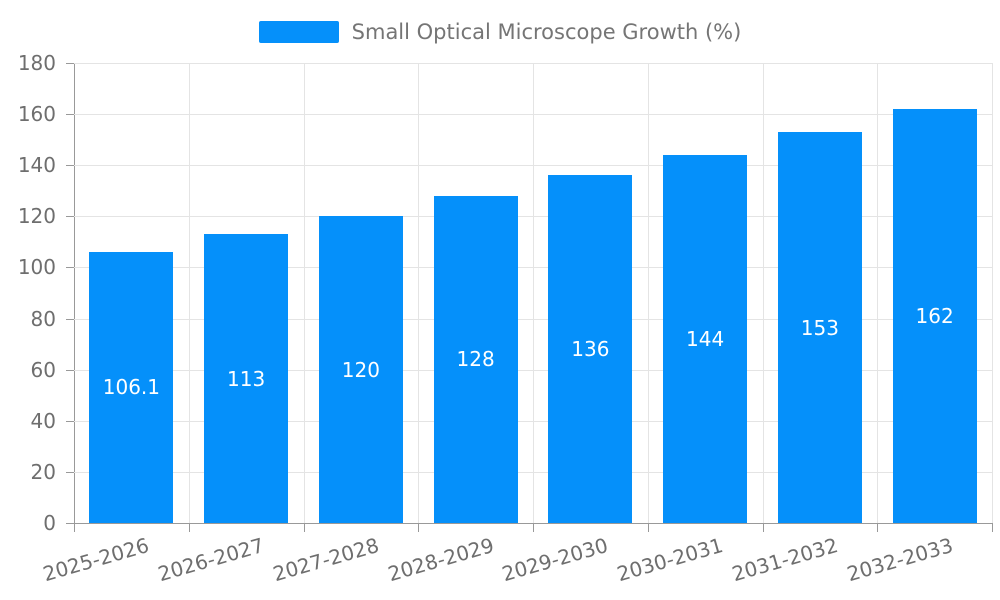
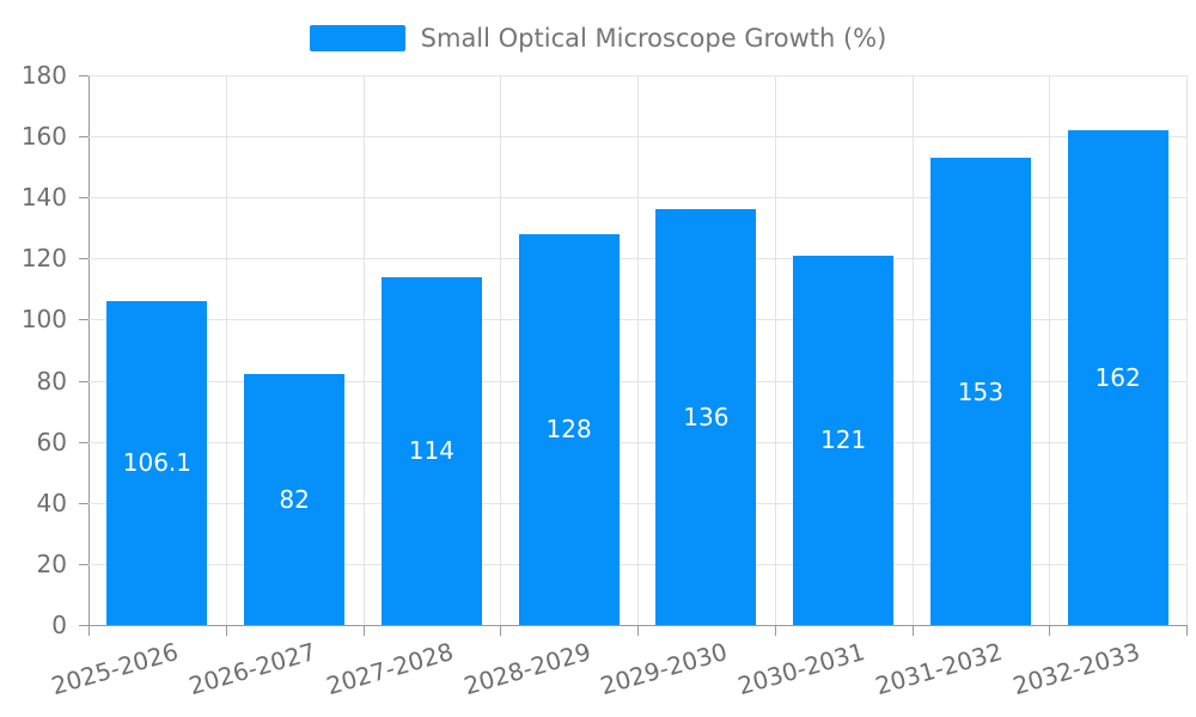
2026-2027: 113 -> 82
2027-2028: 120 -> 114
2030-2031: 144 -> 121
